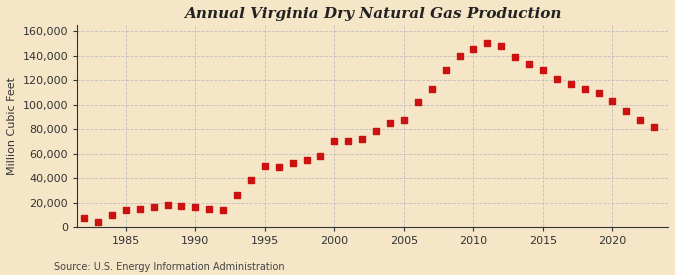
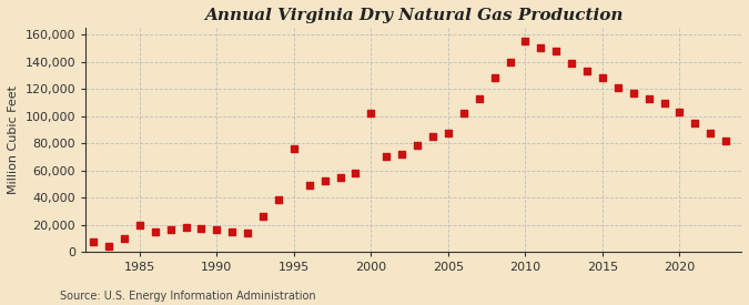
1985: 14,000 -> 20,000
1995: 50,000 -> 76,000
2000: 70,000 -> 102,000
2010: 145,000 -> 155,000
